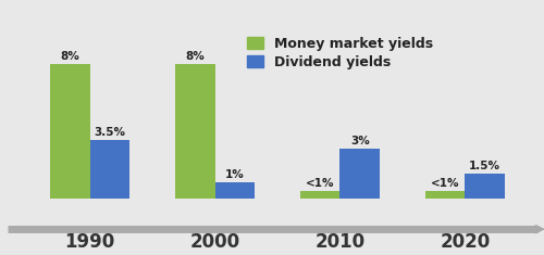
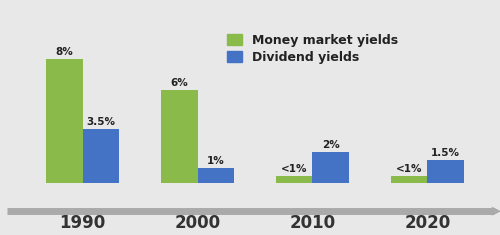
Money market yields/2000: 8% -> 6%
Dividend yields/2010: 3% -> 2%
